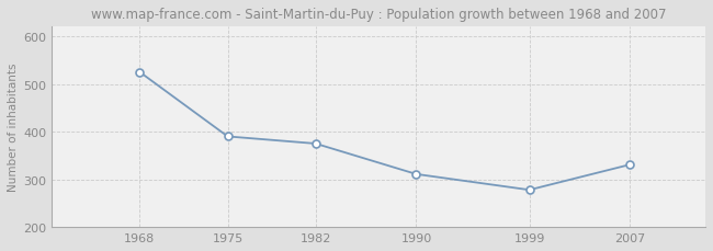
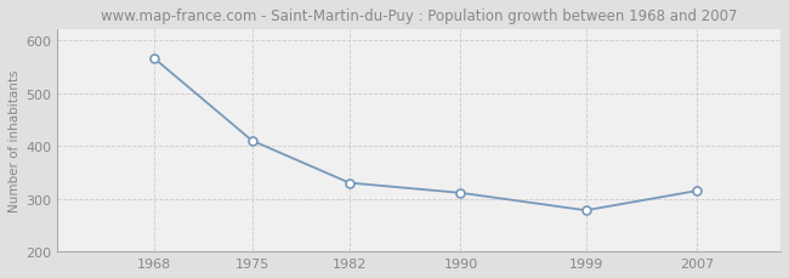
1968: 525 -> 565
1975: 390 -> 410
1982: 375 -> 330
2007: 331 -> 315
